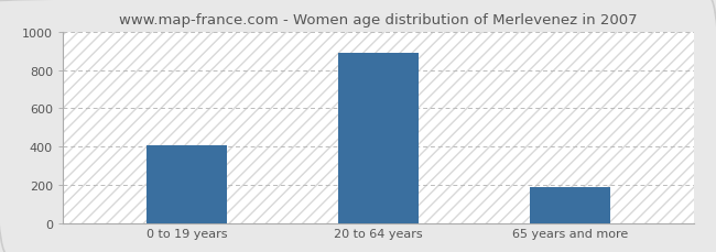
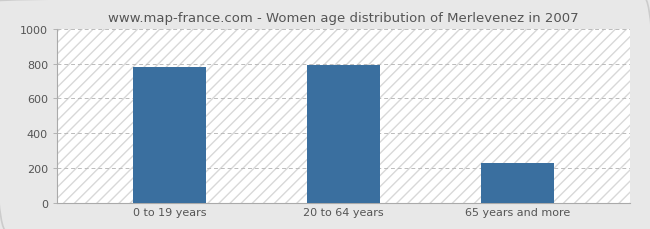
0 to 19 years: 410 -> 780
20 to 64 years: 890 -> 790
65 years and more: 190 -> 230
